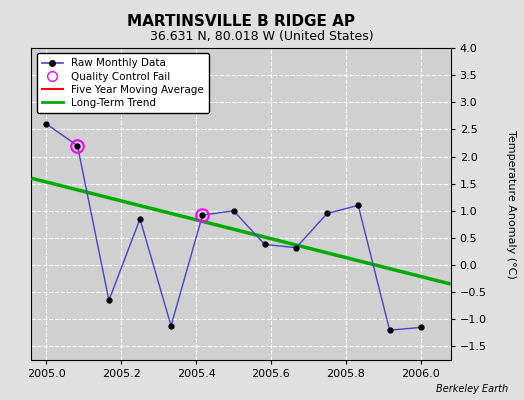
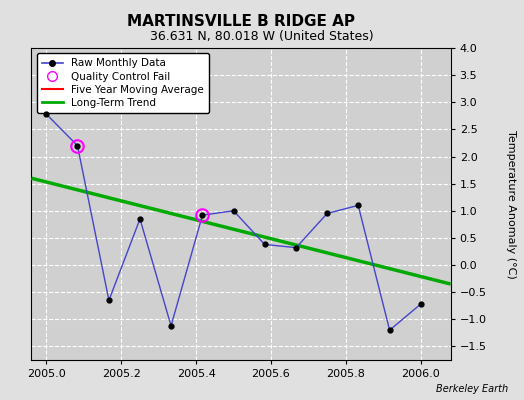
2005.0: 2.60 -> 2.78
2006.0: -1.15 -> -0.72
